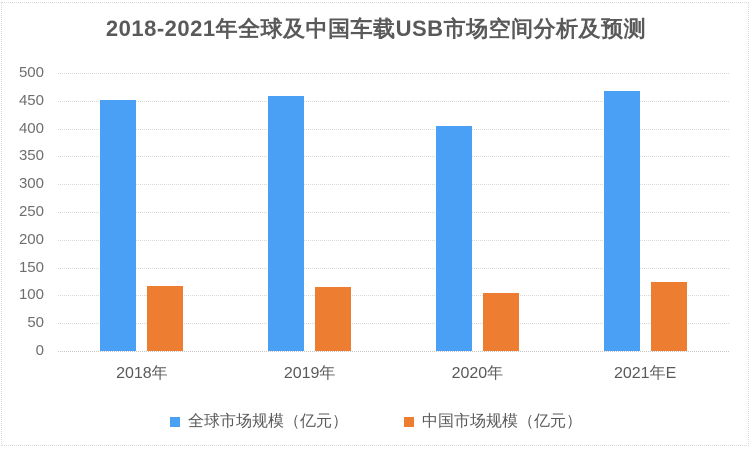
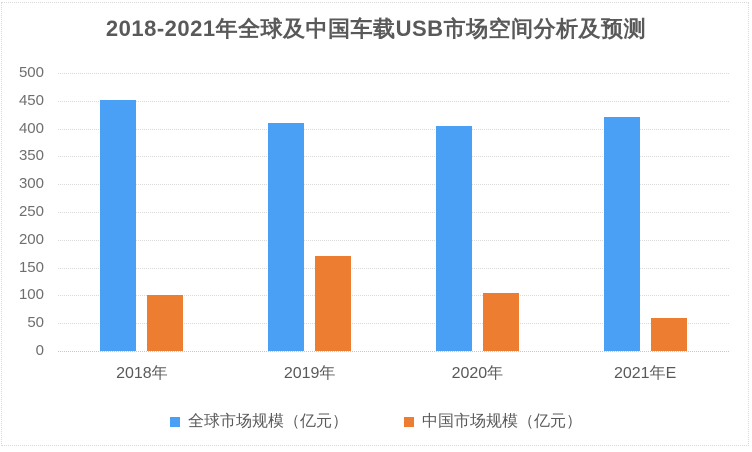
中国市场规模（亿元）/2018年: 120 -> 100
全球市场规模（亿元）/2019年: 460 -> 410
中国市场规模（亿元）/2019年: 120 -> 170
全球市场规模（亿元）/2021年E: 470 -> 420
中国市场规模（亿元）/2021年E: 120 -> 60
